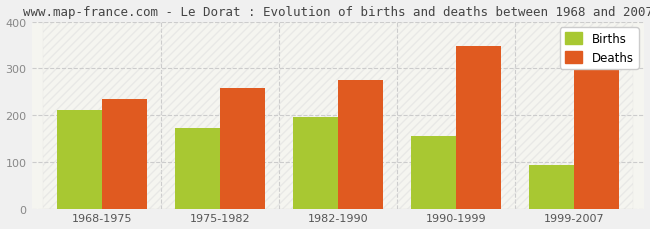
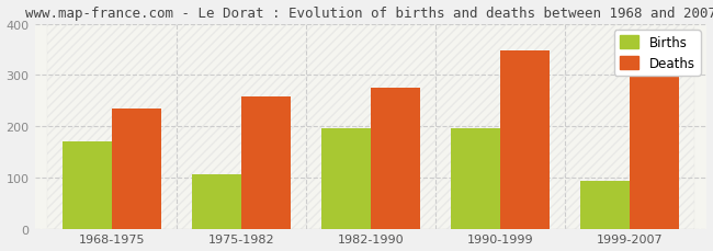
Births/1968-1975: 211 -> 170
Births/1975-1982: 172 -> 105
Births/1990-1999: 155 -> 195
